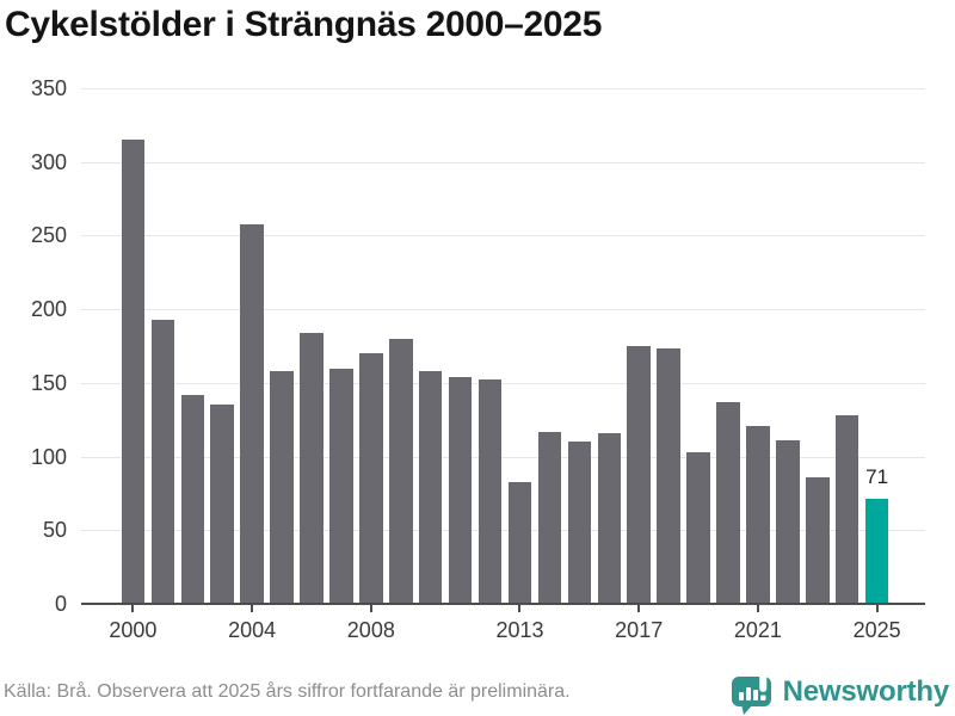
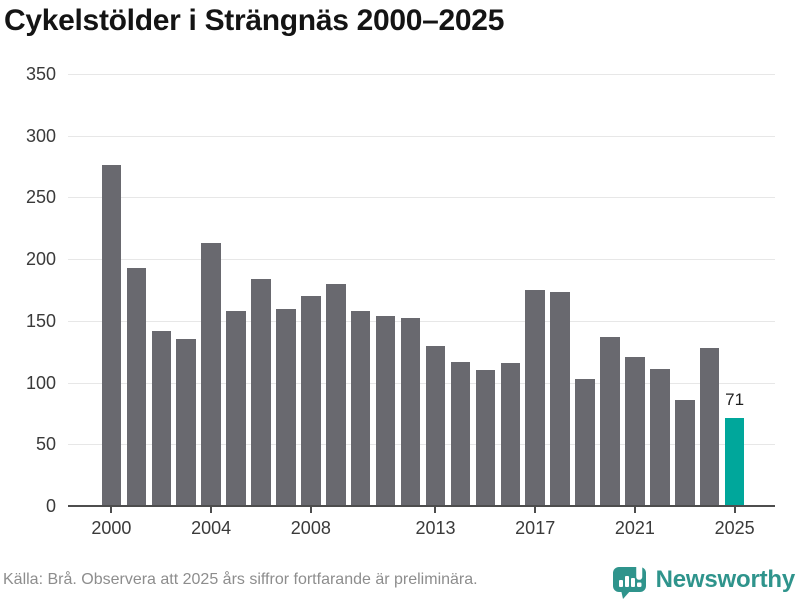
2000: 315 -> 276
2004: 258 -> 213
2013: 83 -> 130
